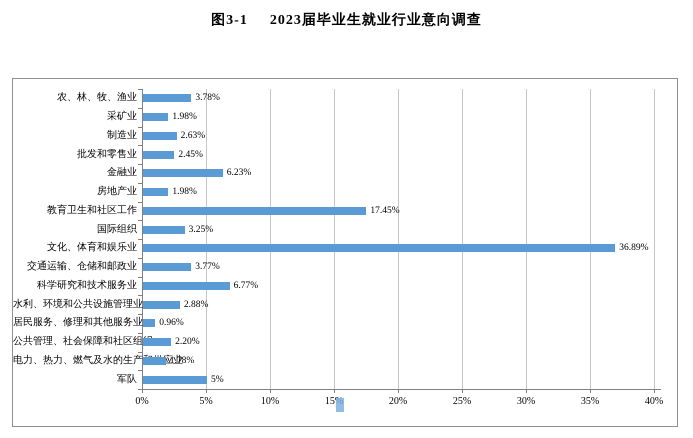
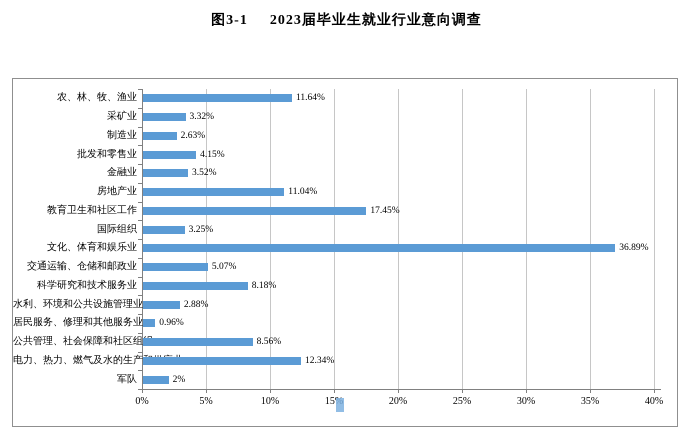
农、林、牧、渔业: 3.78% -> 11.64%
采矿业: 1.98% -> 3.32%
批发和零售业: 2.45% -> 4.15%
金融业: 6.23% -> 3.52%
房地产业: 1.98% -> 11.04%
交通运输、仓储和邮政业: 3.77% -> 5.07%
科学研究和技术服务业: 6.77% -> 8.18%
公共管理、社会保障和社区组织: 2.20% -> 8.56%
电力、热力、燃气及水的生产和供应业: 1.78% -> 12.34%
军队: 5% -> 2%
